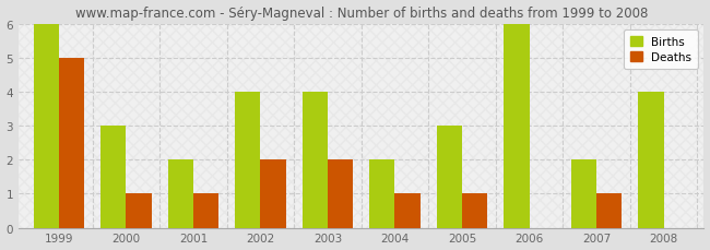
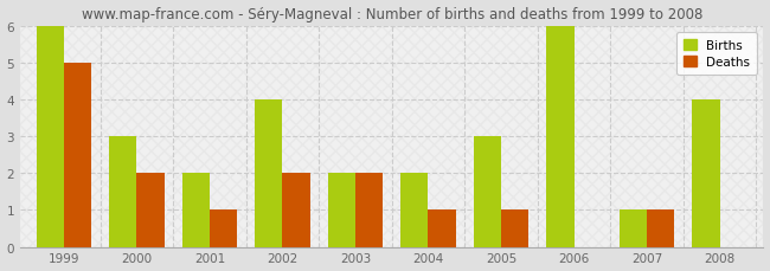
Deaths/2000: 1 -> 2
Births/2003: 4 -> 2
Births/2007: 2 -> 1
